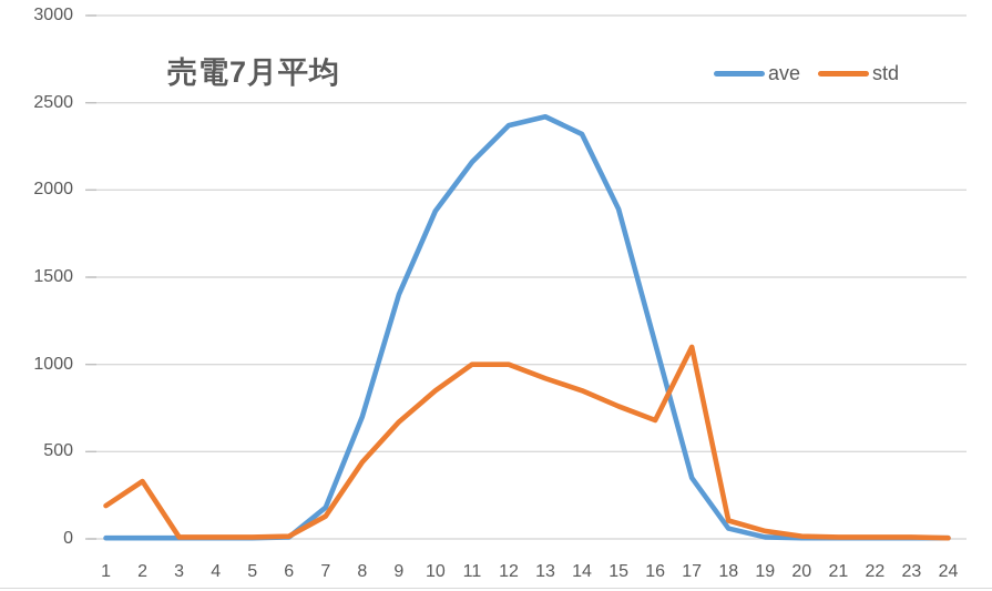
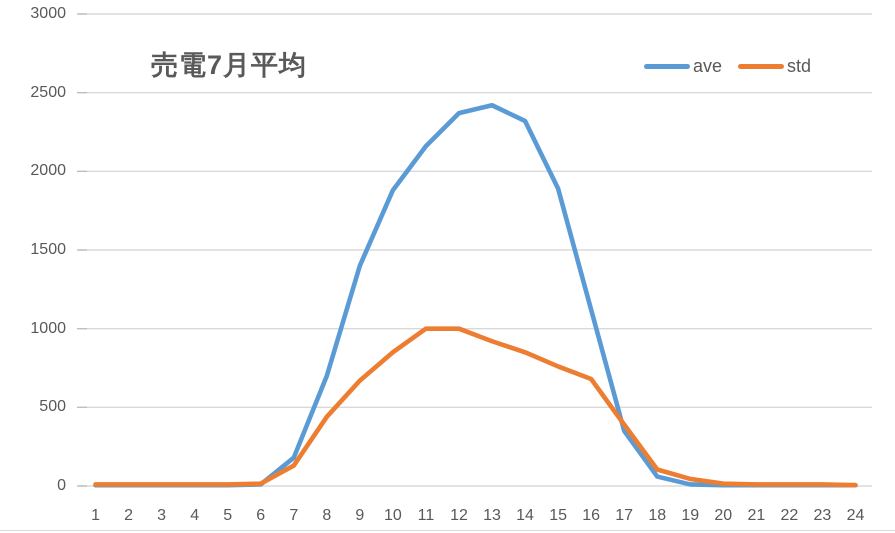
std/1: 190 -> 10
std/2: 330 -> 10
std/17: 1100 -> 390
